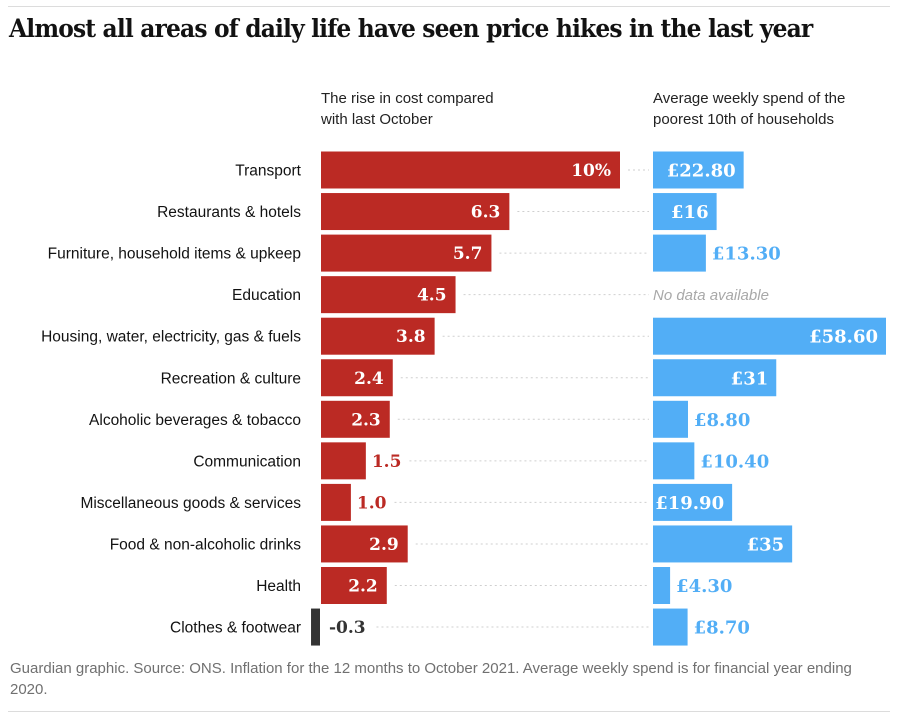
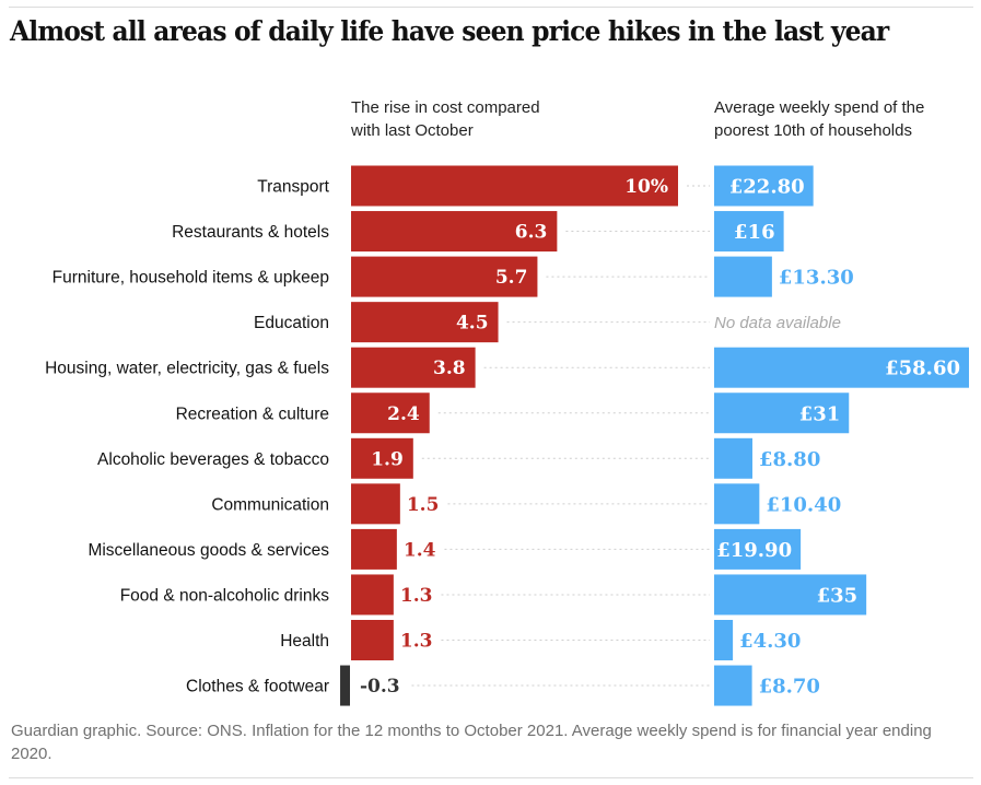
The rise in cost compared with last October/Alcoholic beverages & tobacco: 2.3 -> 1.9
The rise in cost compared with last October/Miscellaneous goods & services: 1.0 -> 1.4
The rise in cost compared with last October/Food & non-alcoholic drinks: 2.9 -> 1.3
The rise in cost compared with last October/Health: 2.2 -> 1.3
